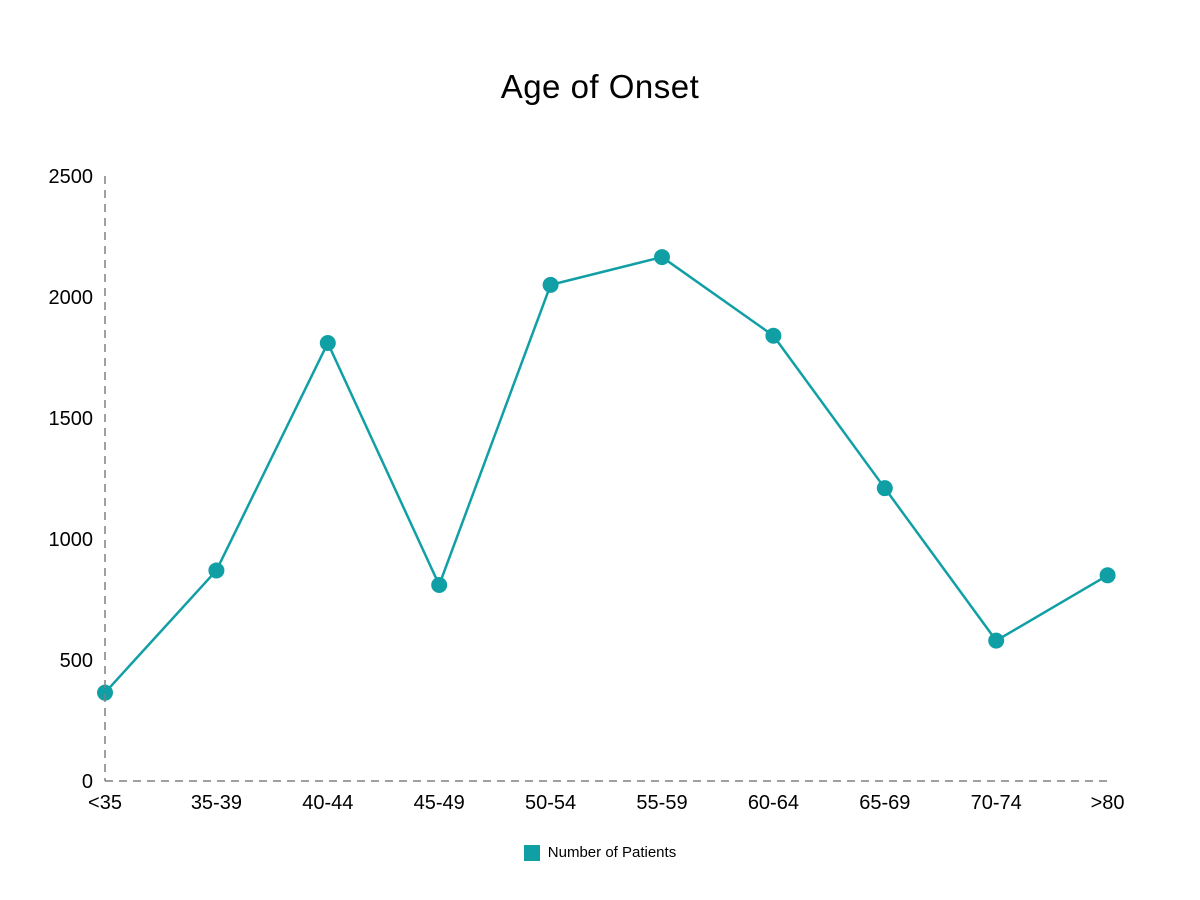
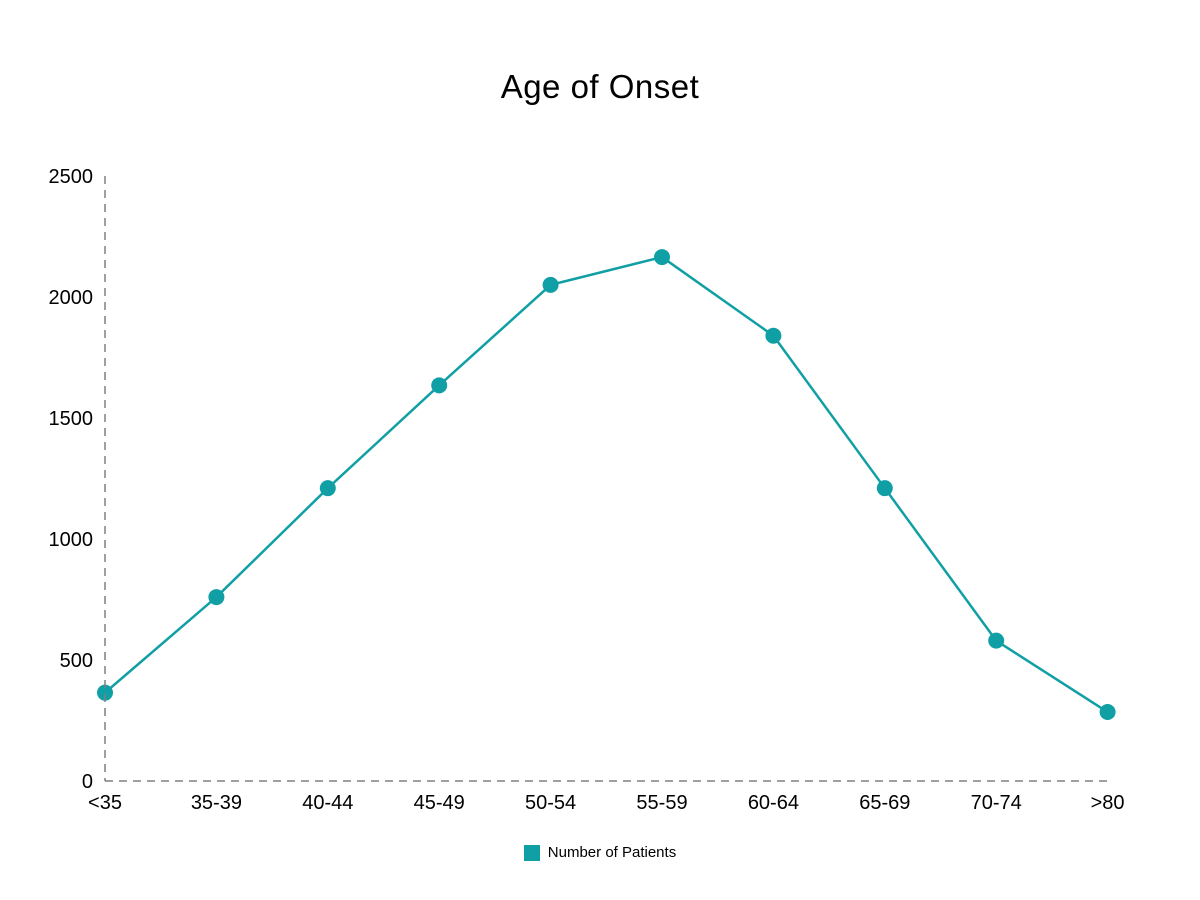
35-39: 870 -> 760
40-44: 1810 -> 1210
45-49: 810 -> 1640
>80: 850 -> 280
